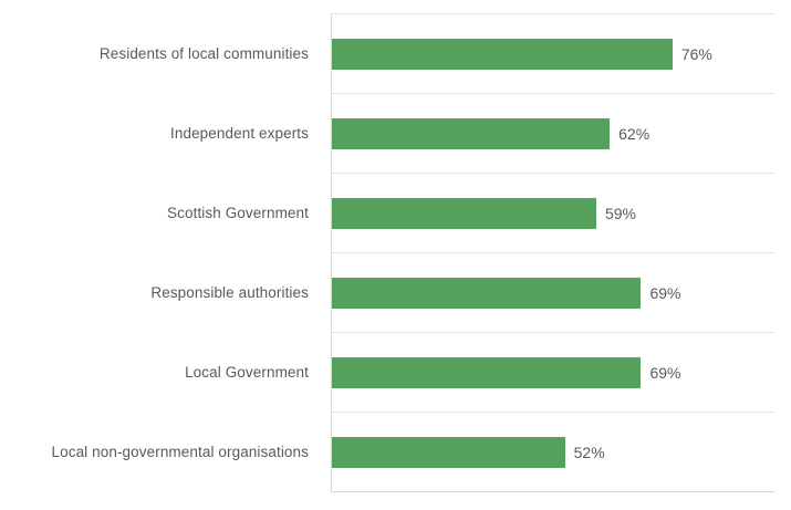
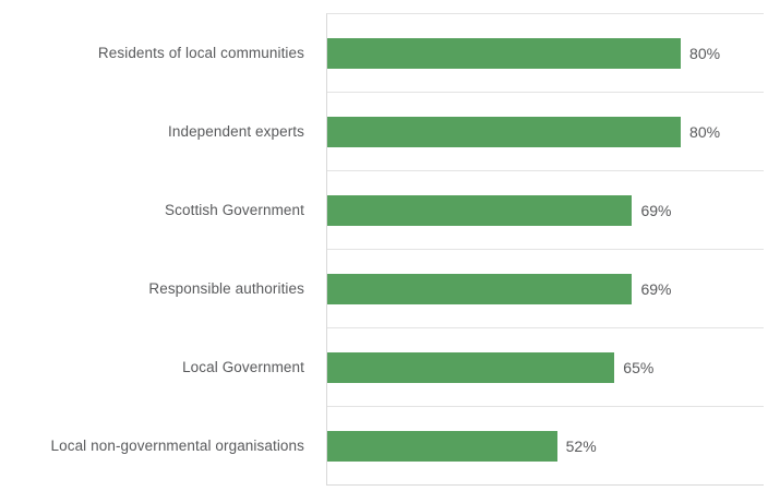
Residents of local communities: 76% -> 80%
Independent experts: 62% -> 80%
Scottish Government: 59% -> 69%
Local Government: 69% -> 65%
